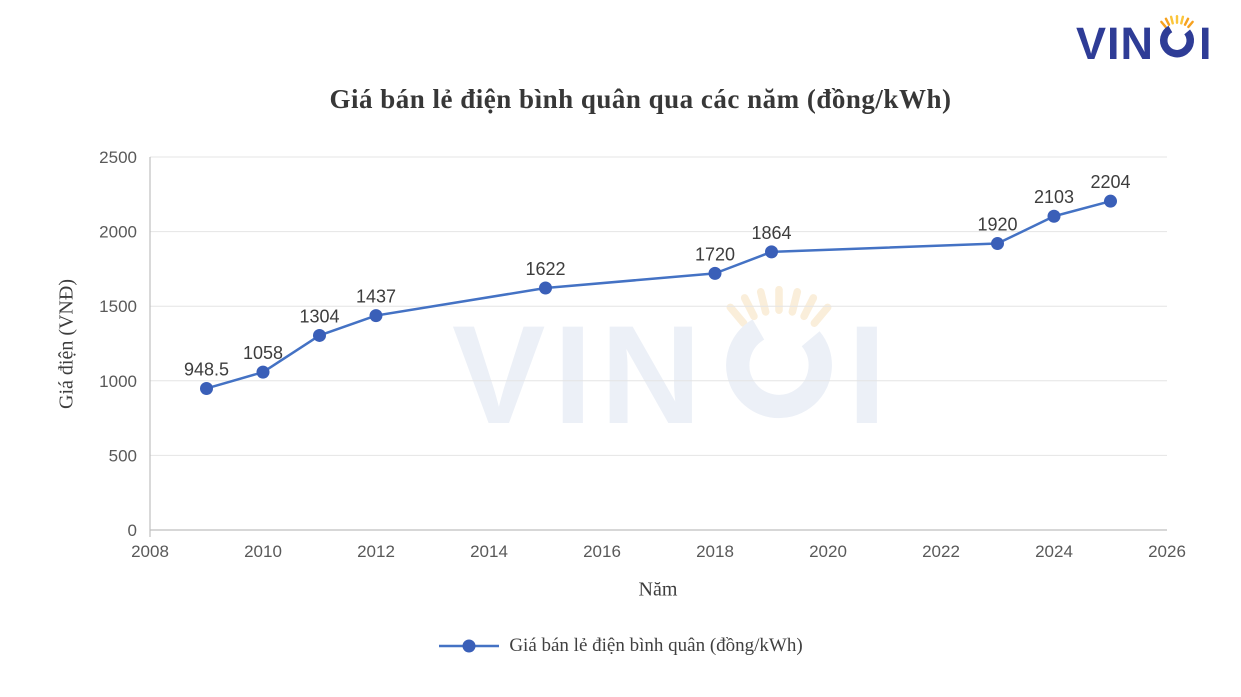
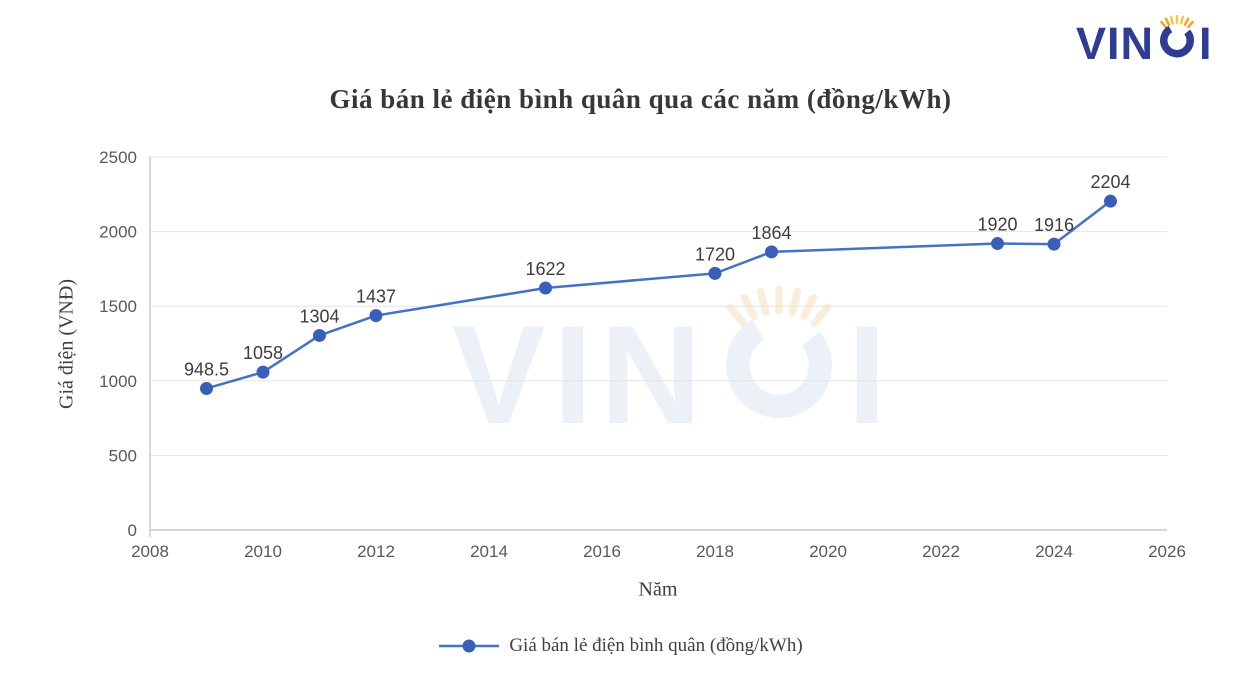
2024: 2103 -> 1916
